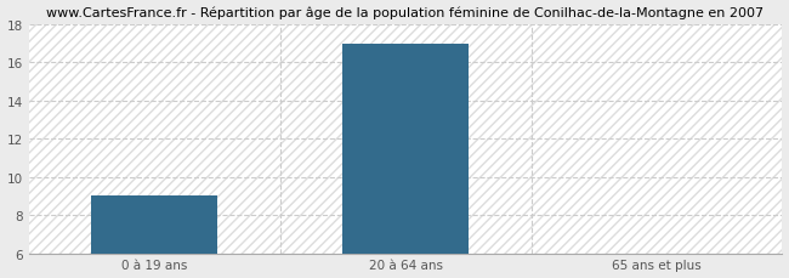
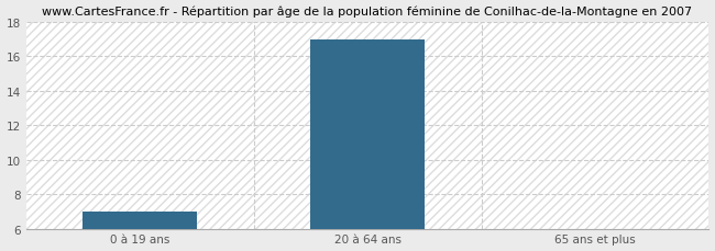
0 à 19 ans: 9 -> 7
